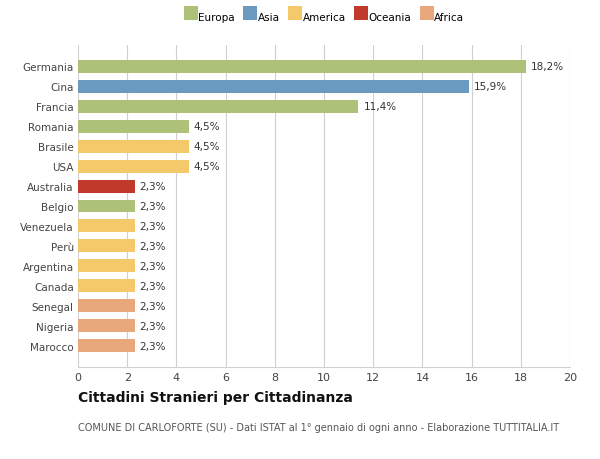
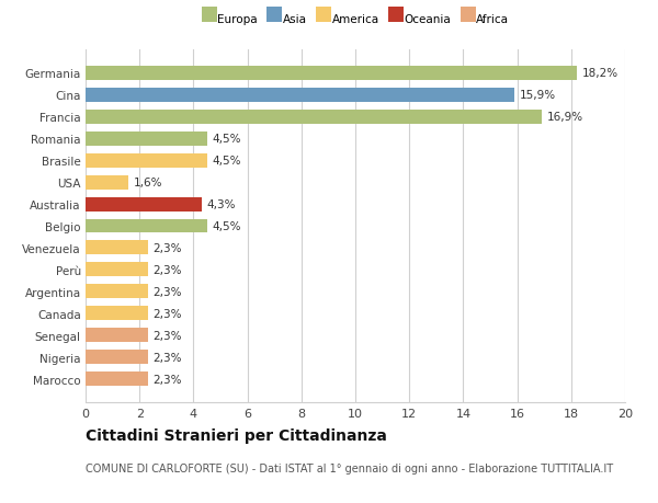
Francia: 11,4% -> 16,9%
USA: 4,5% -> 1,6%
Australia: 2,3% -> 4,3%
Belgio: 2,3% -> 4,5%
